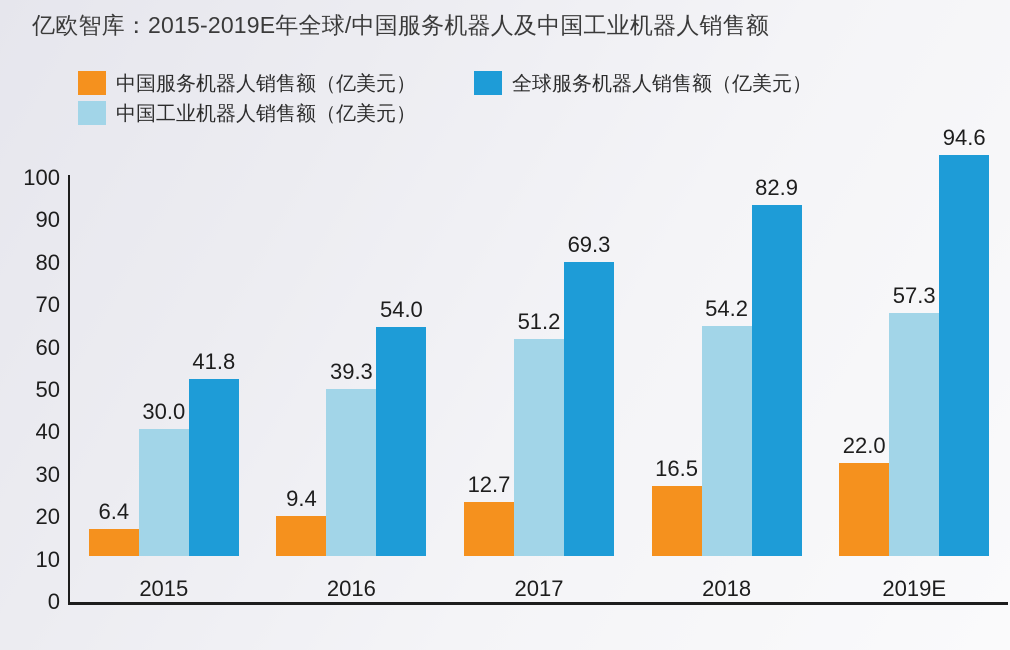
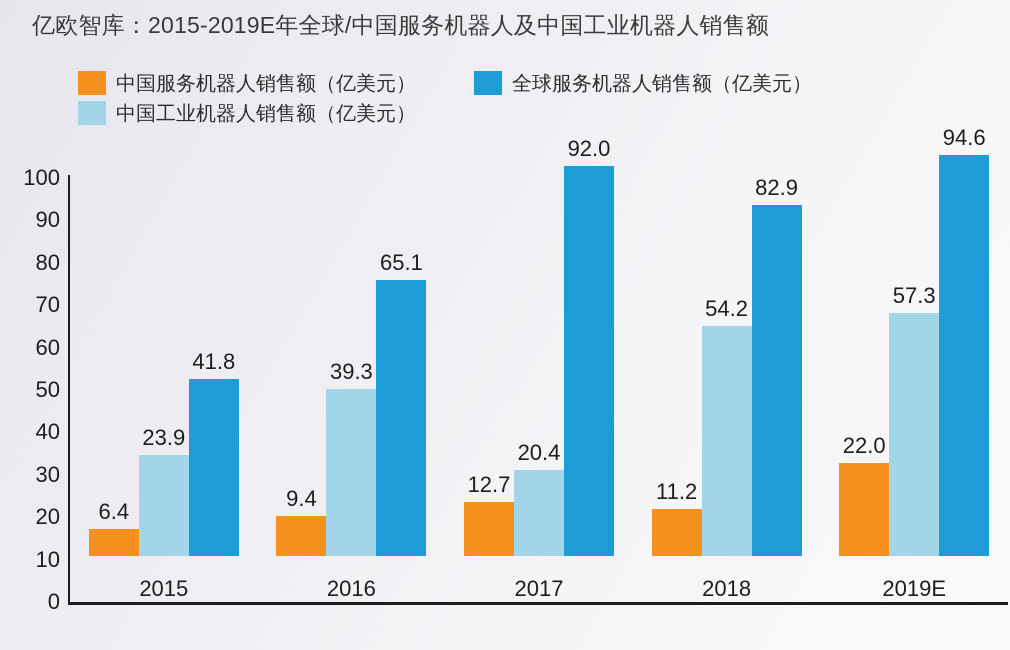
中国工业机器人销售额（亿美元）/2015: 30.0 -> 23.9
全球服务机器人销售额（亿美元）/2016: 54.0 -> 65.1
中国工业机器人销售额（亿美元）/2017: 51.2 -> 20.4
全球服务机器人销售额（亿美元）/2017: 69.3 -> 92.0
中国服务机器人销售额（亿美元）/2018: 16.5 -> 11.2
